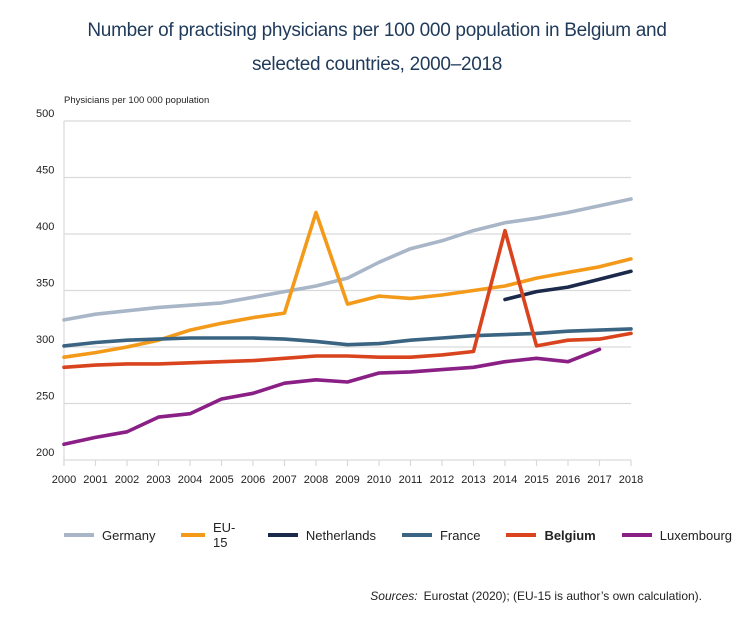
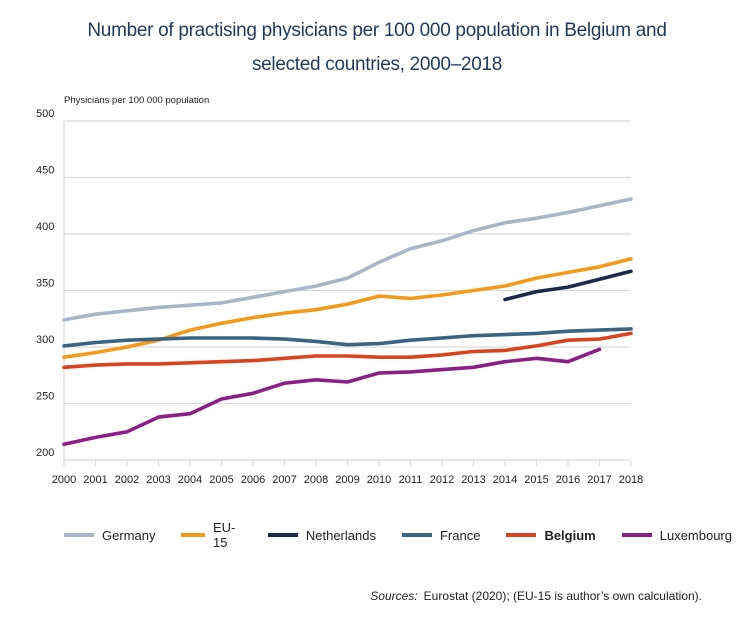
EU-15/2008: 419 -> 333
Belgium/2014: 403 -> 297
